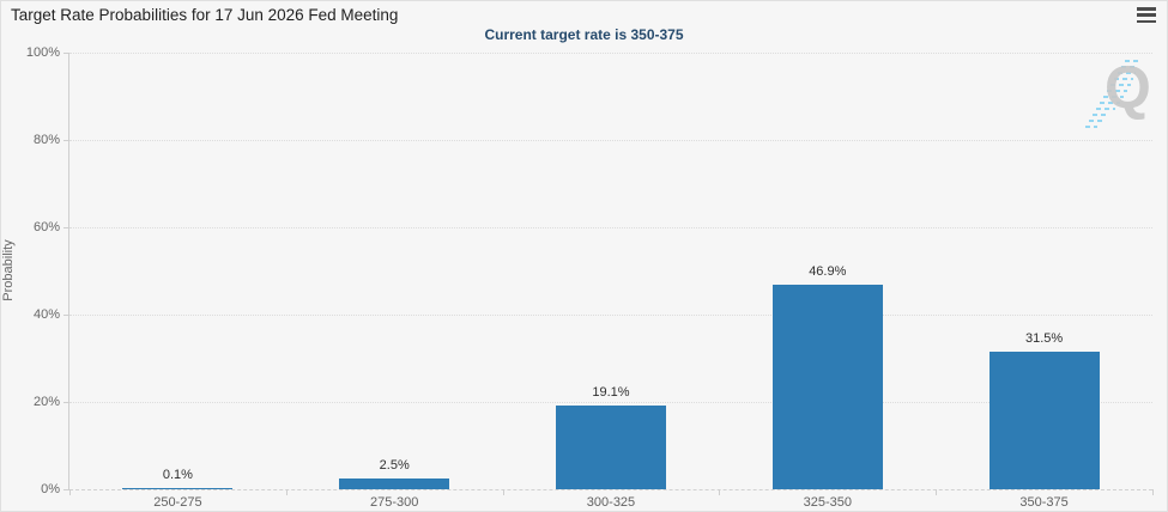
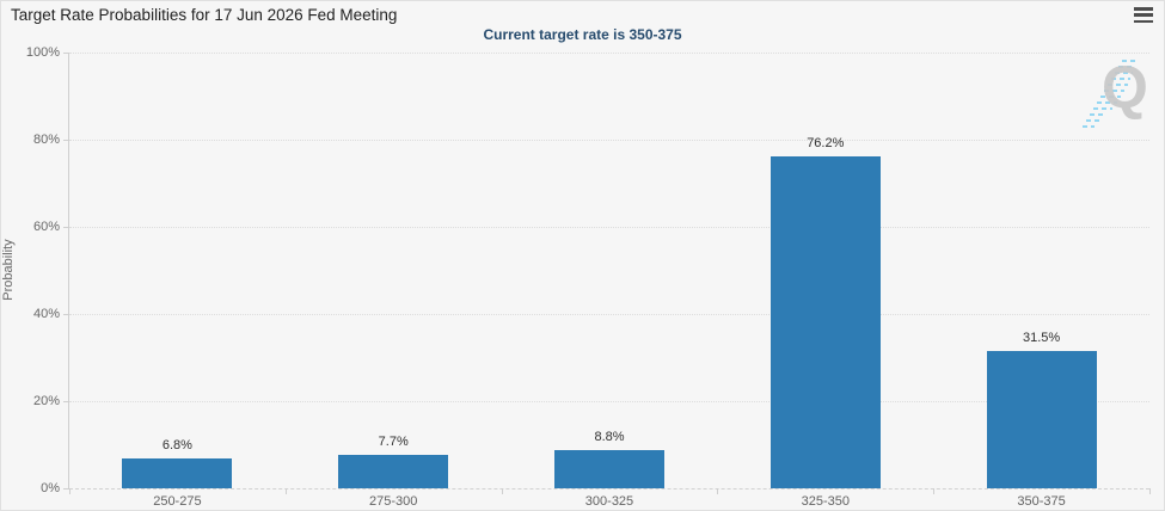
250-275: 0.1% -> 6.8%
275-300: 2.5% -> 7.7%
300-325: 19.1% -> 8.8%
325-350: 46.9% -> 76.2%
